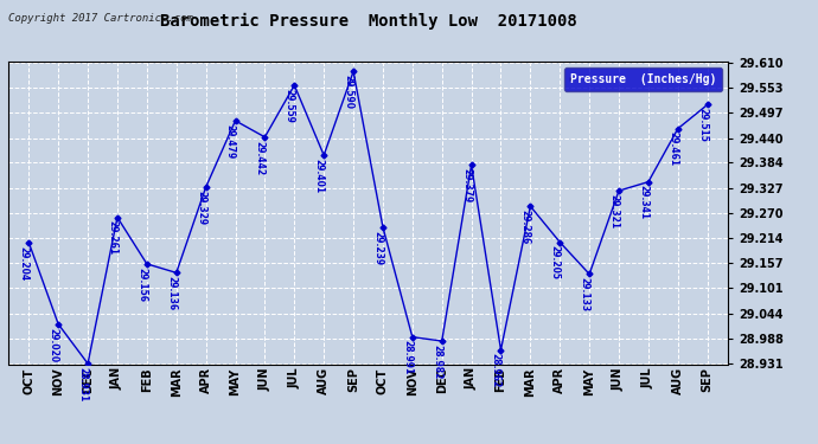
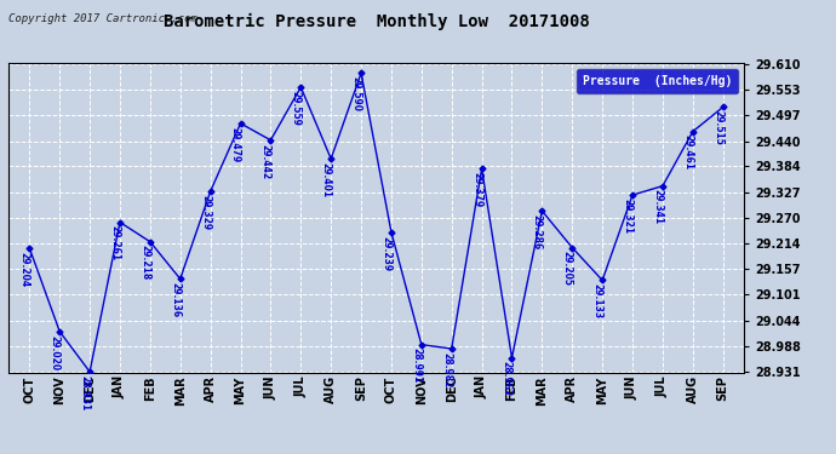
FEB: 29.156 -> 29.218
